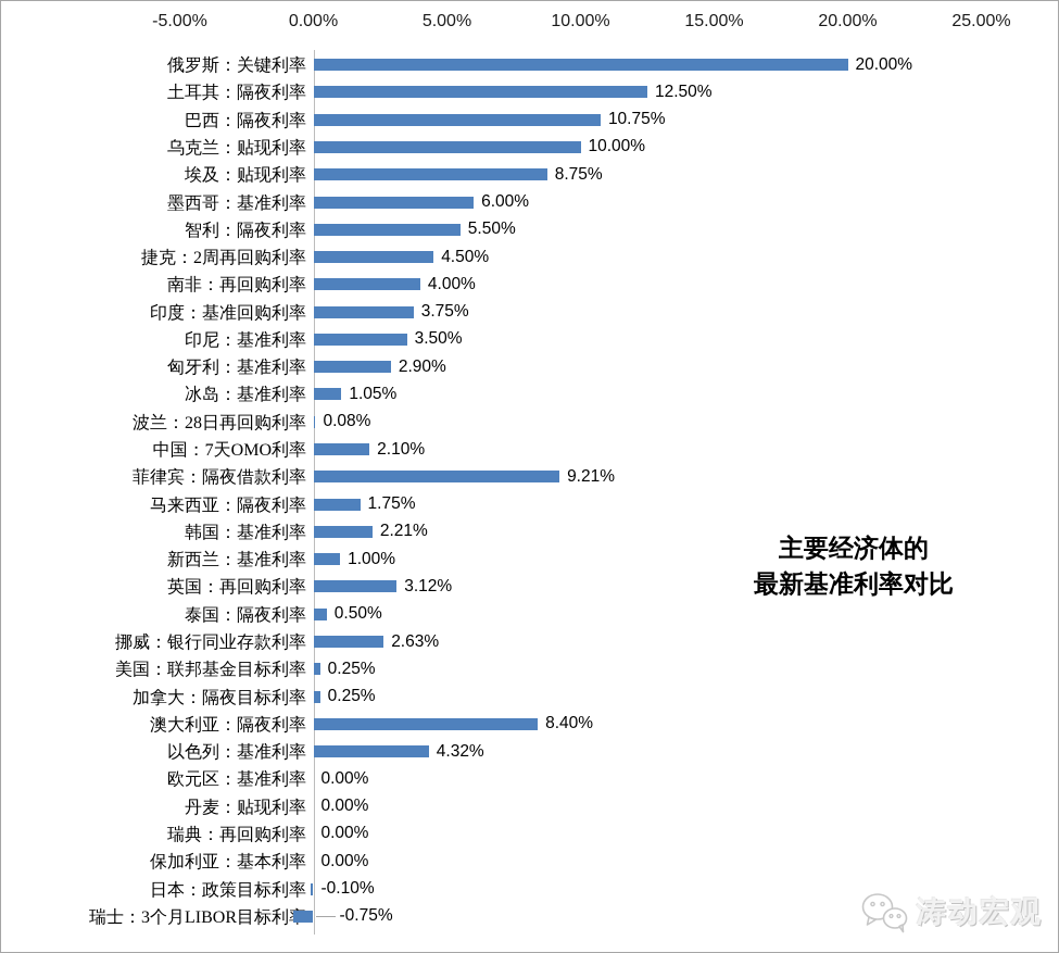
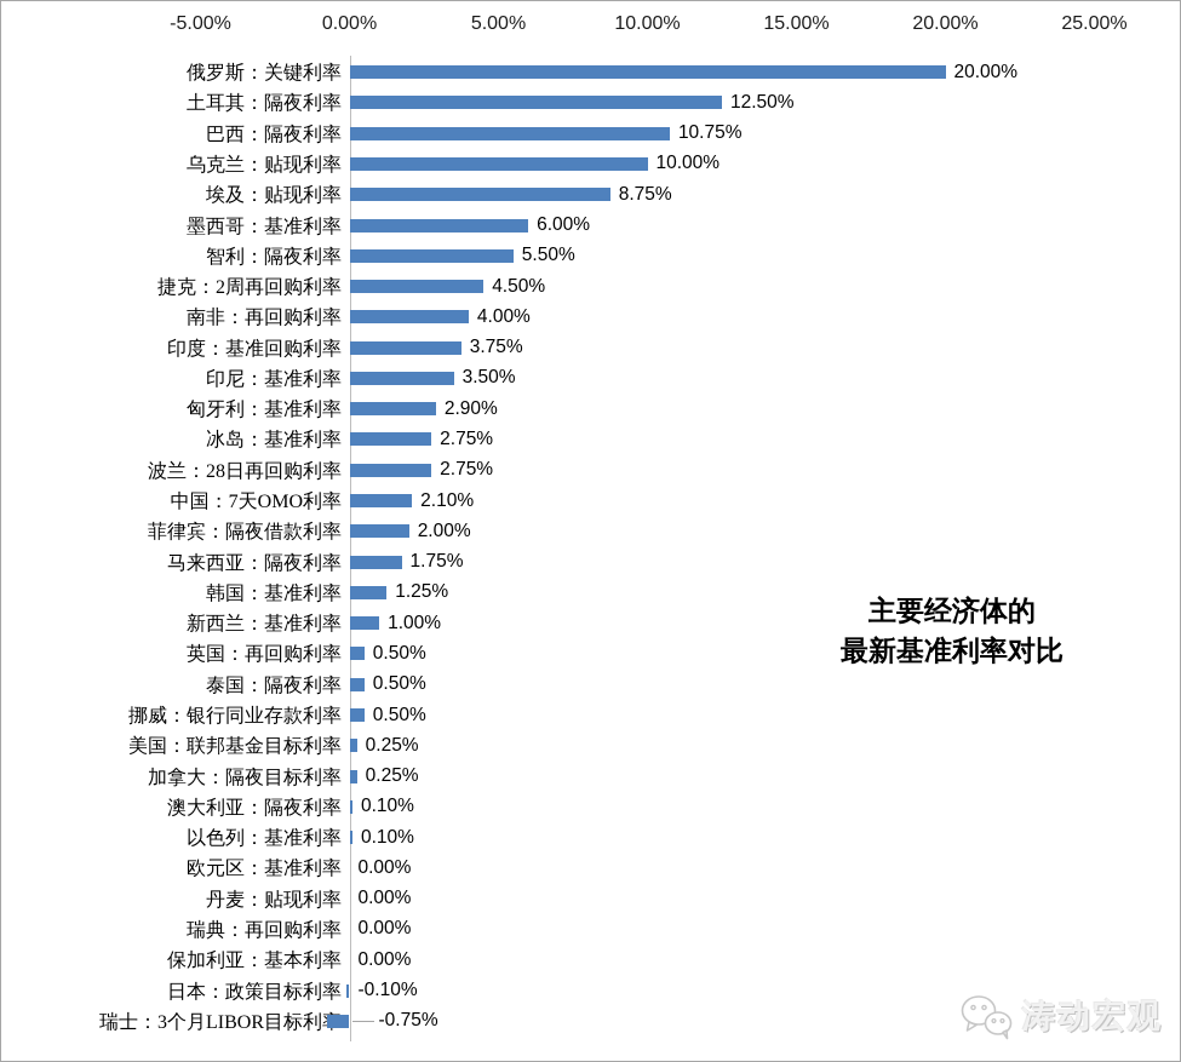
冰岛：基准利率: 1.05% -> 2.75%
波兰：28日再回购利率: 0.08% -> 2.75%
菲律宾：隔夜借款利率: 9.21% -> 2.00%
韩国：基准利率: 2.21% -> 1.25%
英国：再回购利率: 3.12% -> 0.50%
挪威：银行同业存款利率: 2.63% -> 0.50%
澳大利亚：隔夜利率: 8.40% -> 0.10%
以色列：基准利率: 4.32% -> 0.10%
